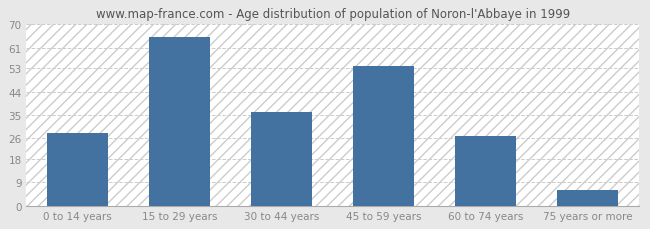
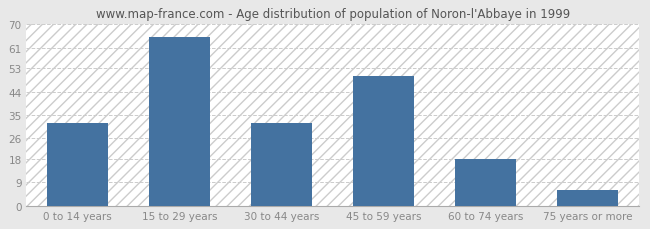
0 to 14 years: 28 -> 32
30 to 44 years: 36 -> 32
45 to 59 years: 54 -> 50
60 to 74 years: 27 -> 18
